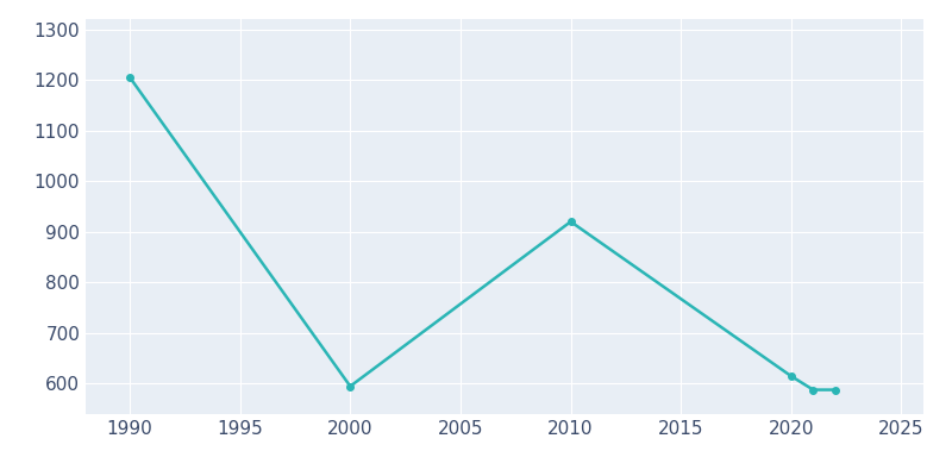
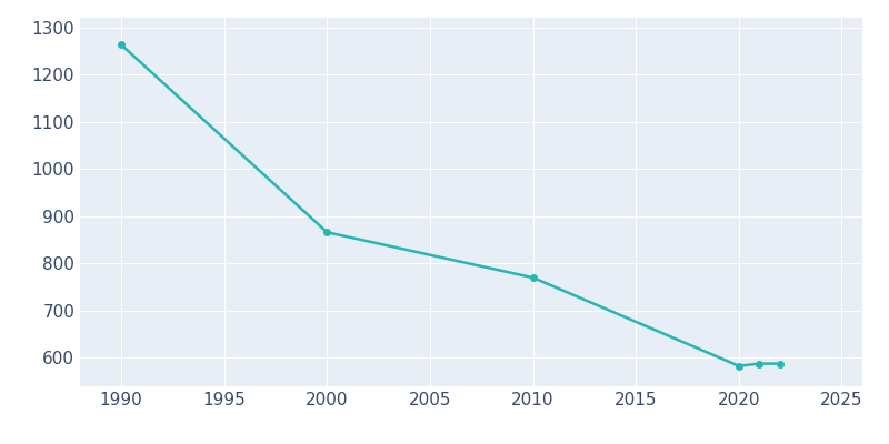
1990: 1205 -> 1263
2000: 595 -> 866
2010: 920 -> 770
2020: 615 -> 583
